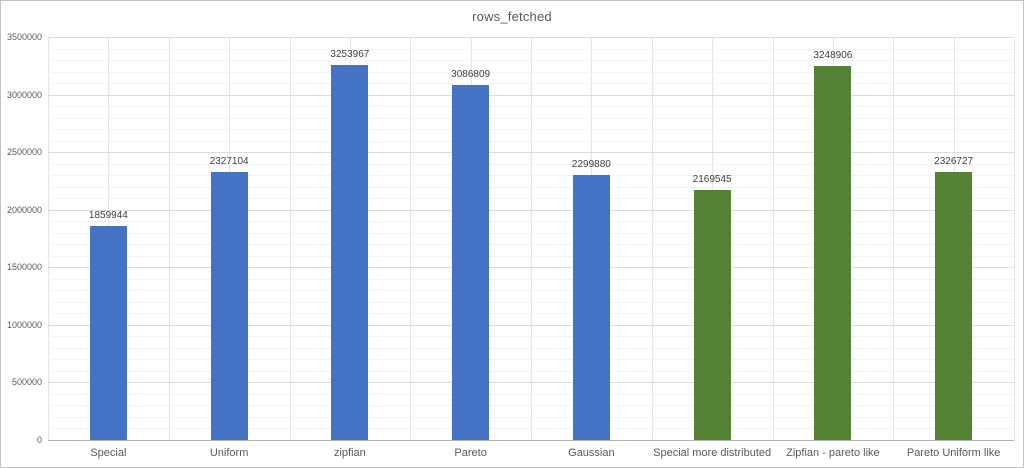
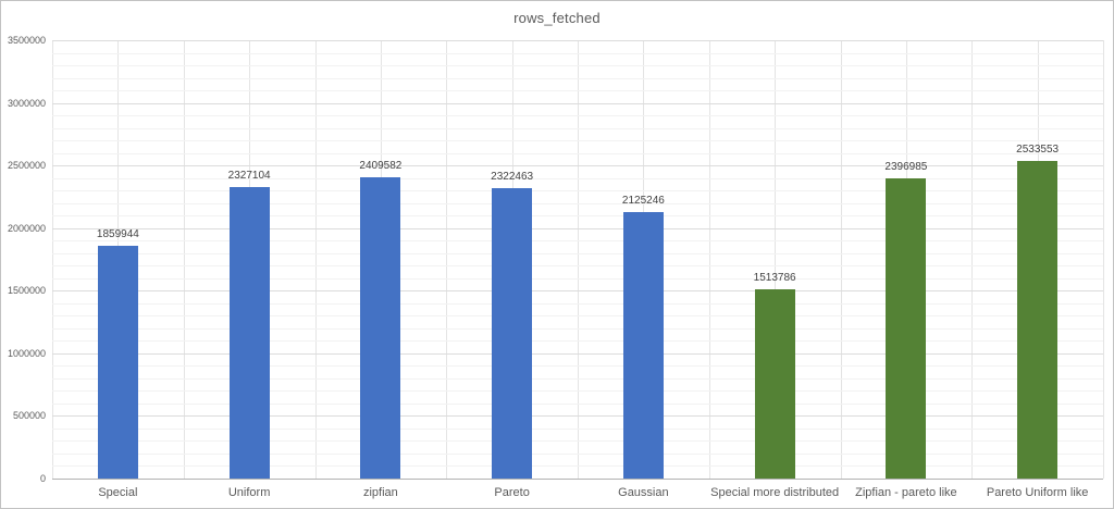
zipfian: 3253967 -> 2409582
Pareto: 3086809 -> 2322463
Gaussian: 2299880 -> 2125246
Special more distributed: 2169545 -> 1513786
Zipfian - pareto like: 3248906 -> 2396985
Pareto Uniform like: 2326727 -> 2533553
